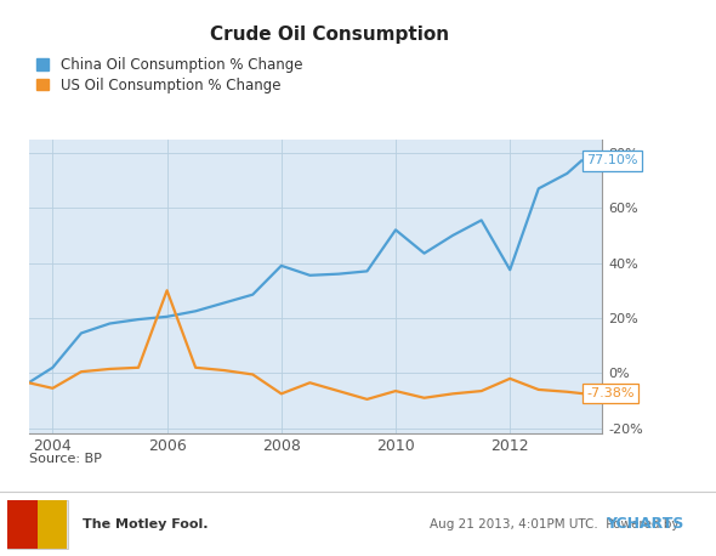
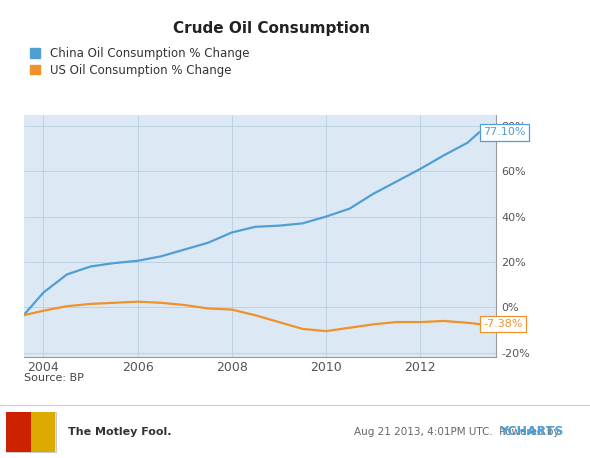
China Oil Consumption % Change/2004: 2.0% -> 6.5%
US Oil Consumption % Change/2004: -5.5% -> -1.5%
US Oil Consumption % Change/2006: 30.0% -> 2.5%
China Oil Consumption % Change/2008: 39.0% -> 33.0%
US Oil Consumption % Change/2008: -7.5% -> -1.0%
China Oil Consumption % Change/2010: 52.0% -> 40.0%
US Oil Consumption % Change/2010: -6.5% -> -10.5%
China Oil Consumption % Change/2012: 37.5% -> 61.0%
US Oil Consumption % Change/2012: -2.0% -> -6.5%
